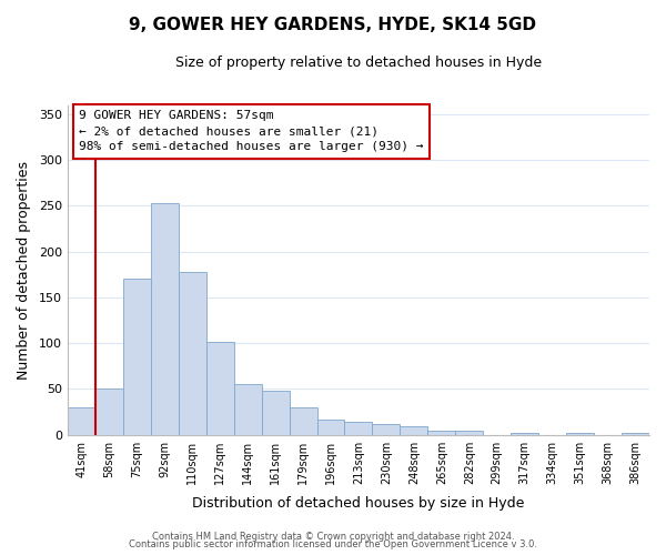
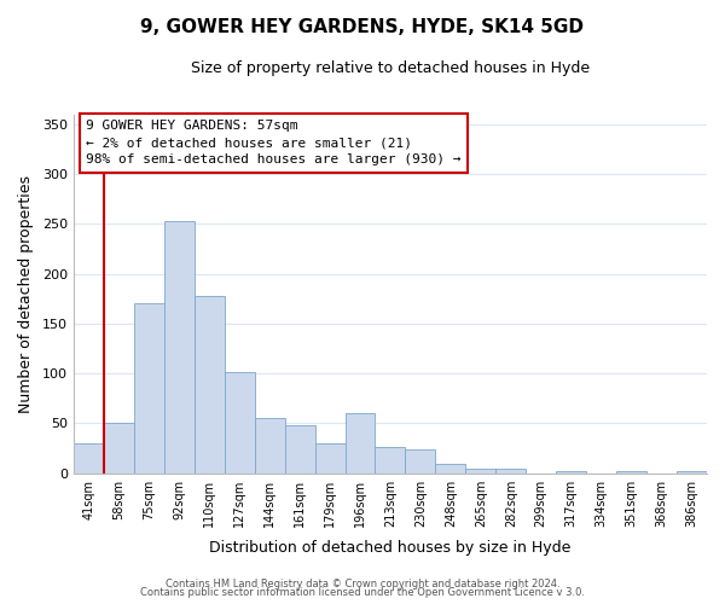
196sqm: 17 -> 60
213sqm: 14 -> 26
230sqm: 12 -> 24
